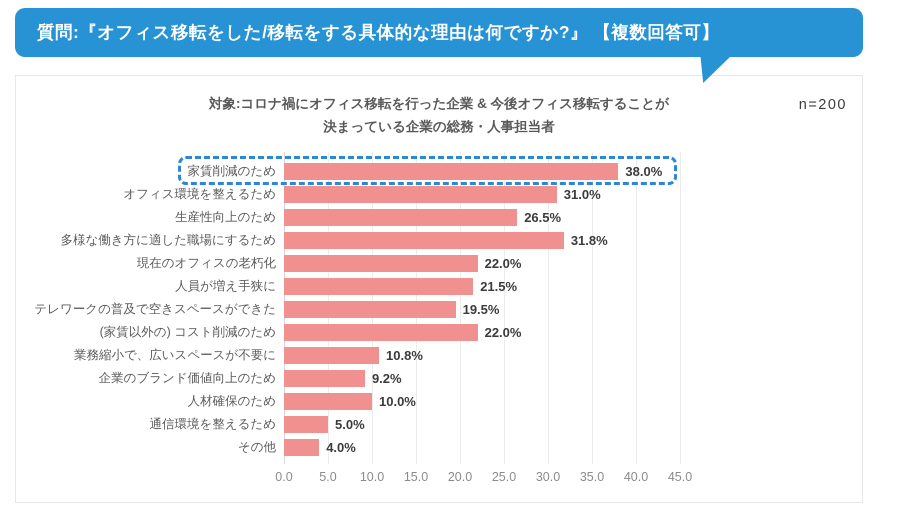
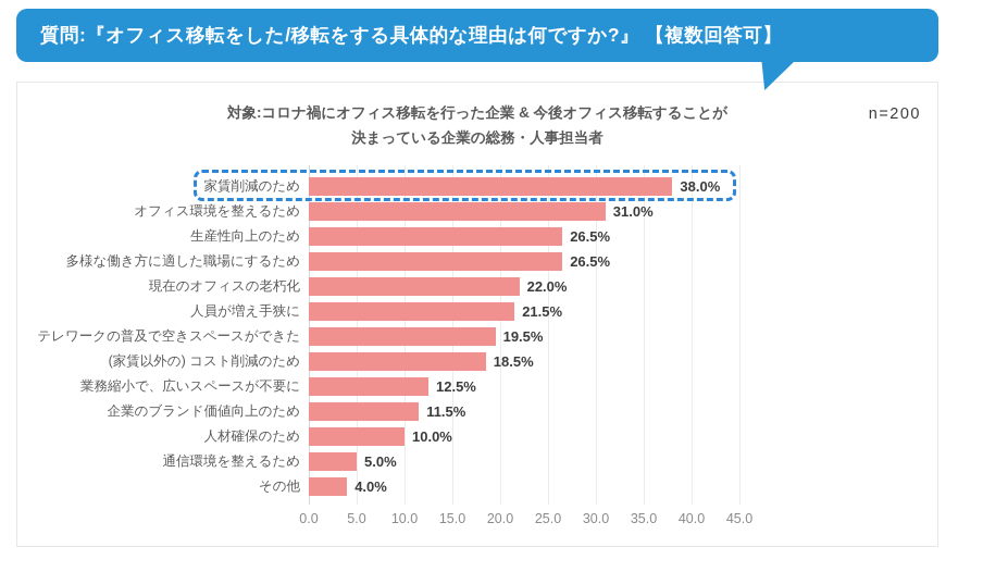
多様な働き方に適した職場にするため: 31.8% -> 26.5%
(家賃以外の) コスト削減のため: 22.0% -> 18.5%
業務縮小で、広いスペースが不要に: 10.8% -> 12.5%
企業のブランド価値向上のため: 9.2% -> 11.5%
